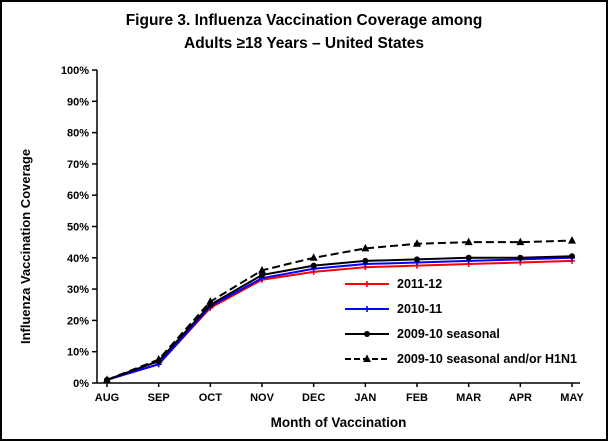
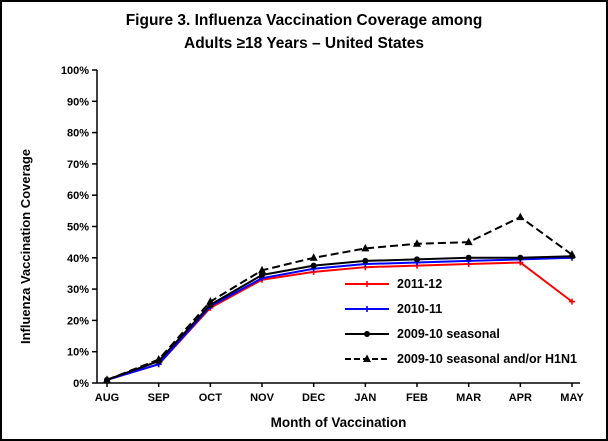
2009-10 seasonal and/or H1N1/APR: 45% -> 53%
2011-12/MAY: 39% -> 26%
2009-10 seasonal and/or H1N1/MAY: 46% -> 41%
